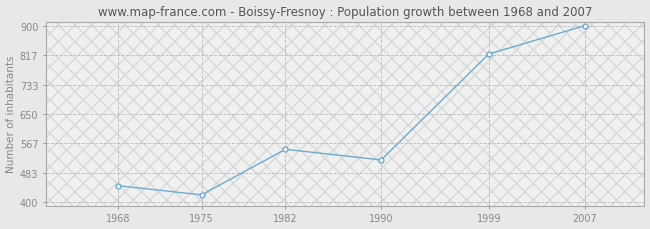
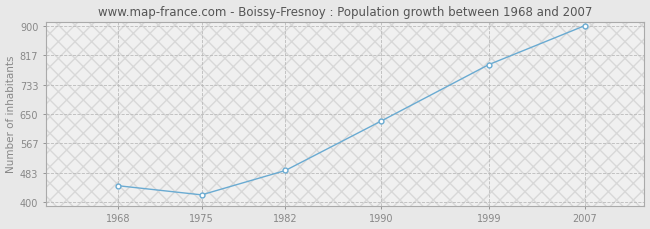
1982: 550 -> 490
1990: 520 -> 630
1999: 820 -> 790
